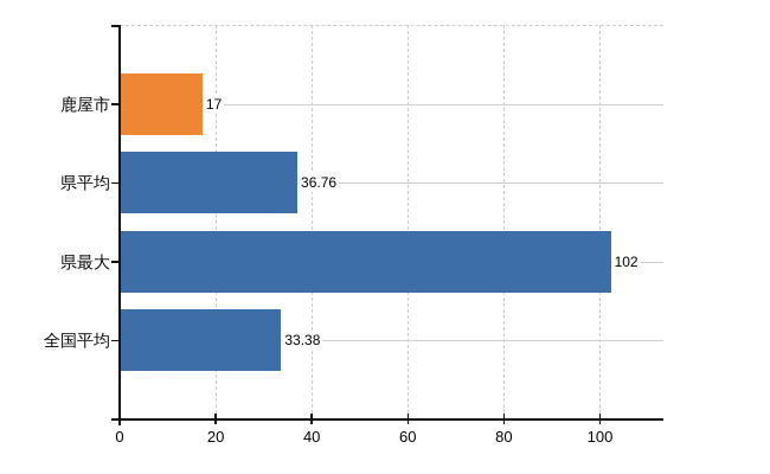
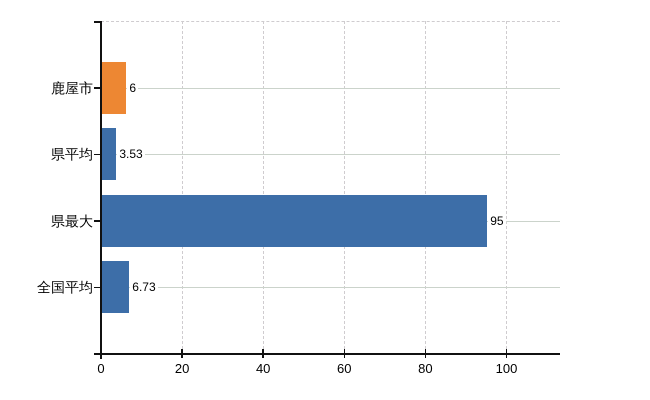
鹿屋市: 17 -> 6
県平均: 36.76 -> 3.53
県最大: 102 -> 95
全国平均: 33.38 -> 6.73
